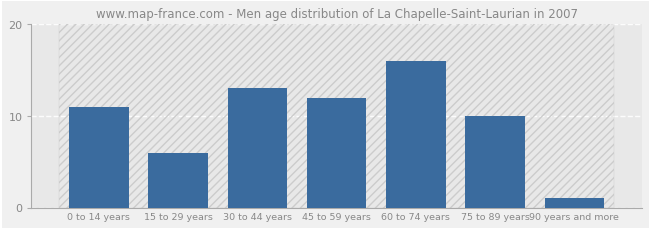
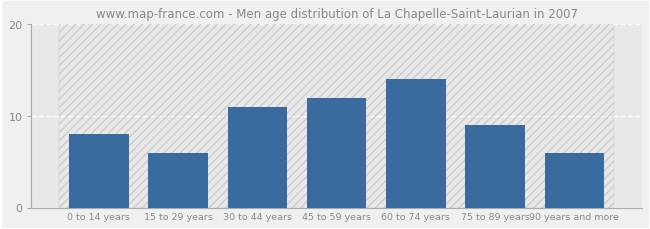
0 to 14 years: 11 -> 8
30 to 44 years: 13 -> 11
60 to 74 years: 16 -> 14
75 to 89 years: 10 -> 9
90 years and more: 1 -> 6
